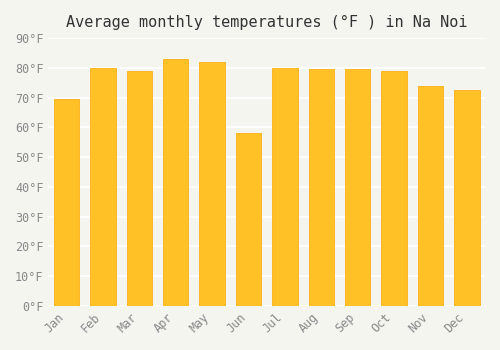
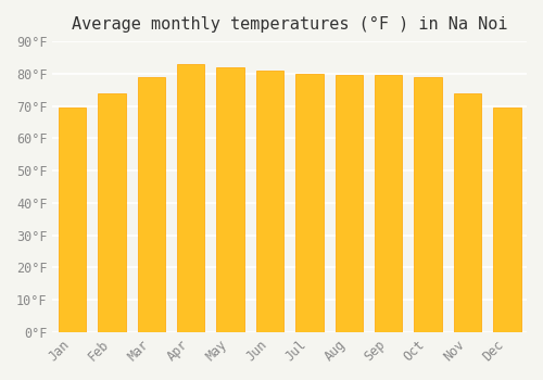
Feb: 80.0°F -> 74.0°F
Jun: 58.0°F -> 81.0°F
Dec: 72.5°F -> 69.5°F
